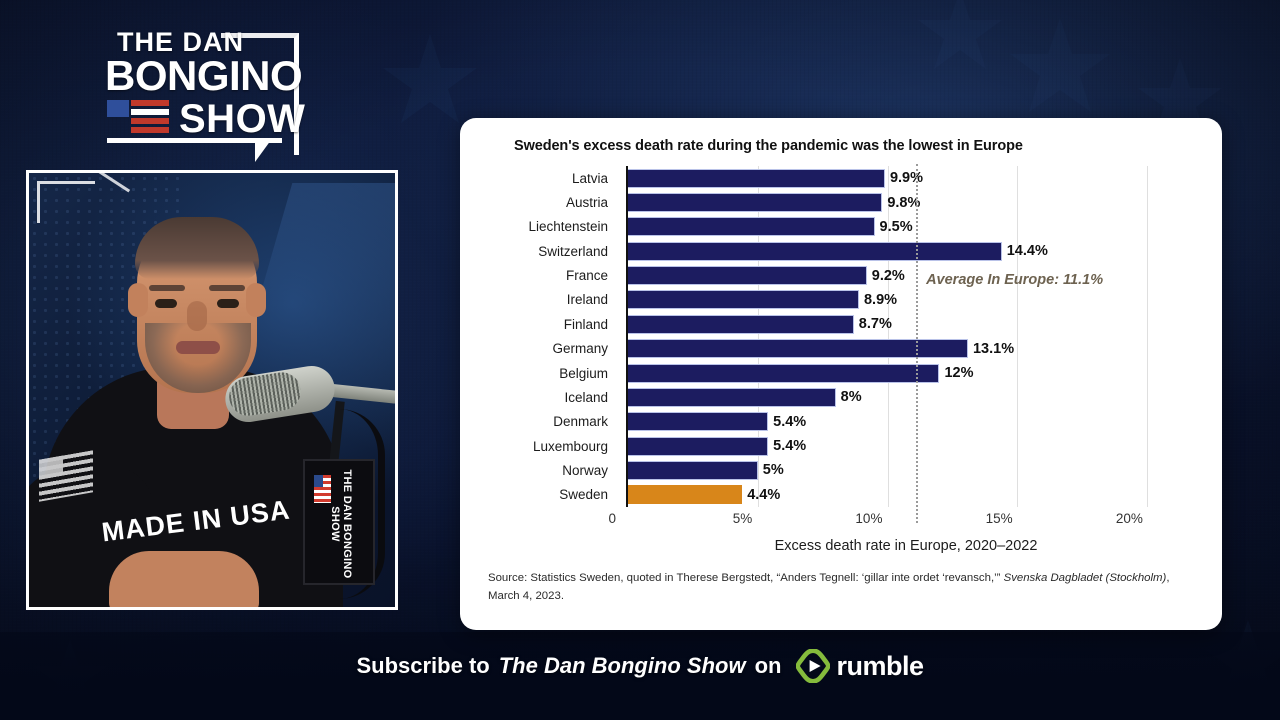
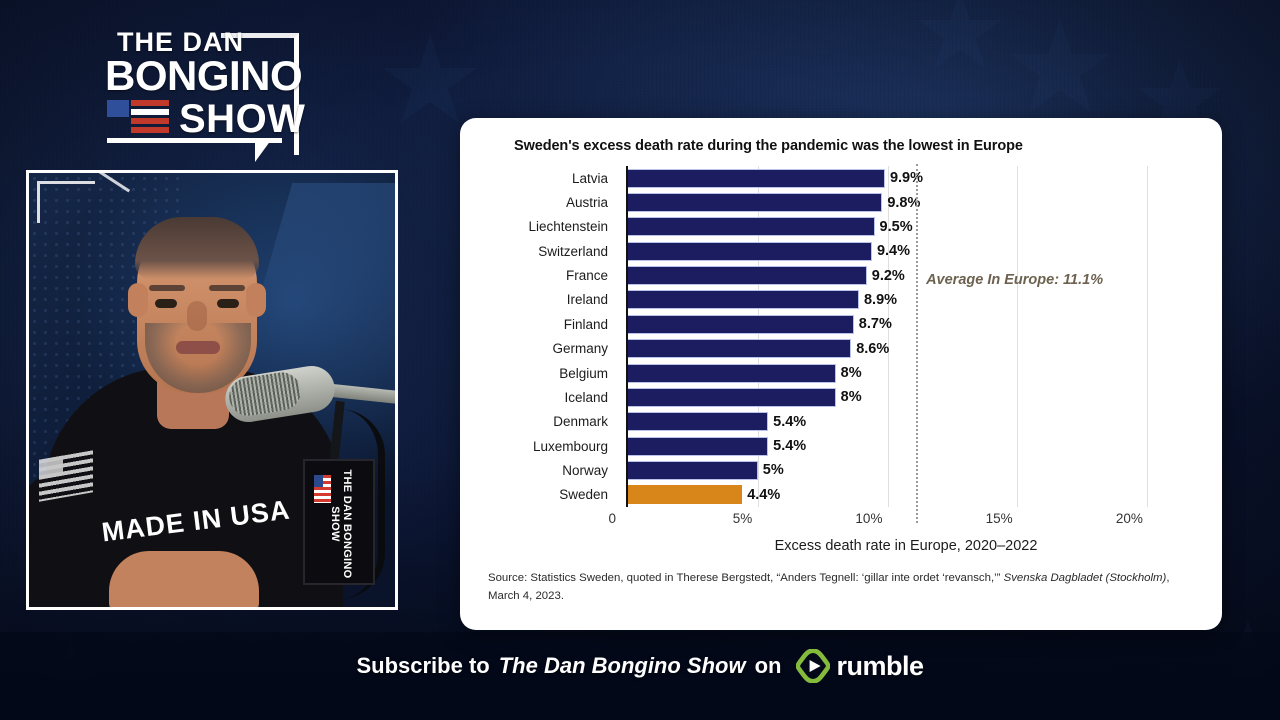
Switzerland: 14.4% -> 9.4%
Germany: 13.1% -> 8.6%
Belgium: 12% -> 8%
